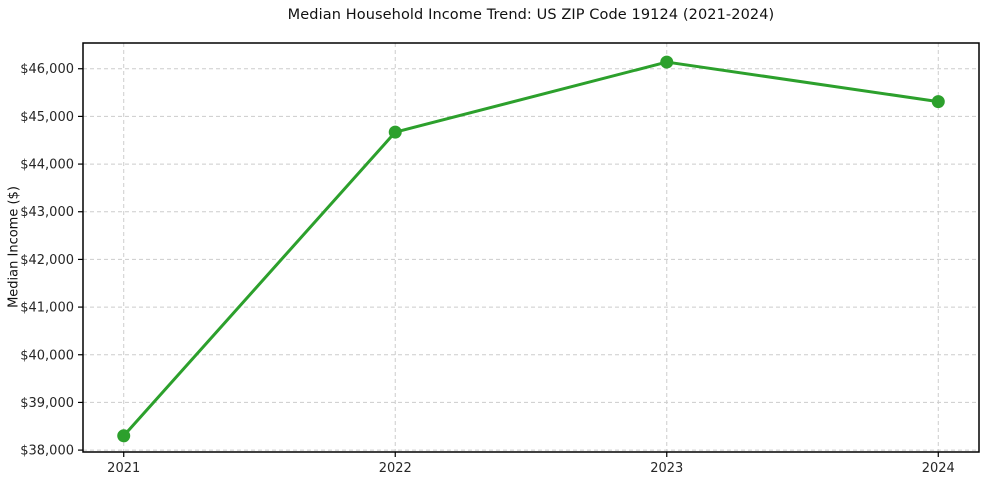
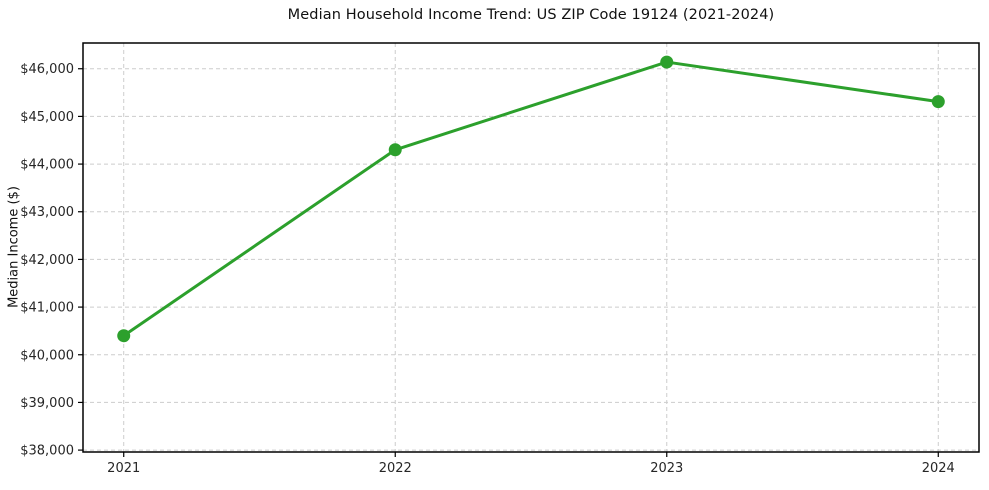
2021: $38300 -> $40400
2022: $44700 -> $44300
